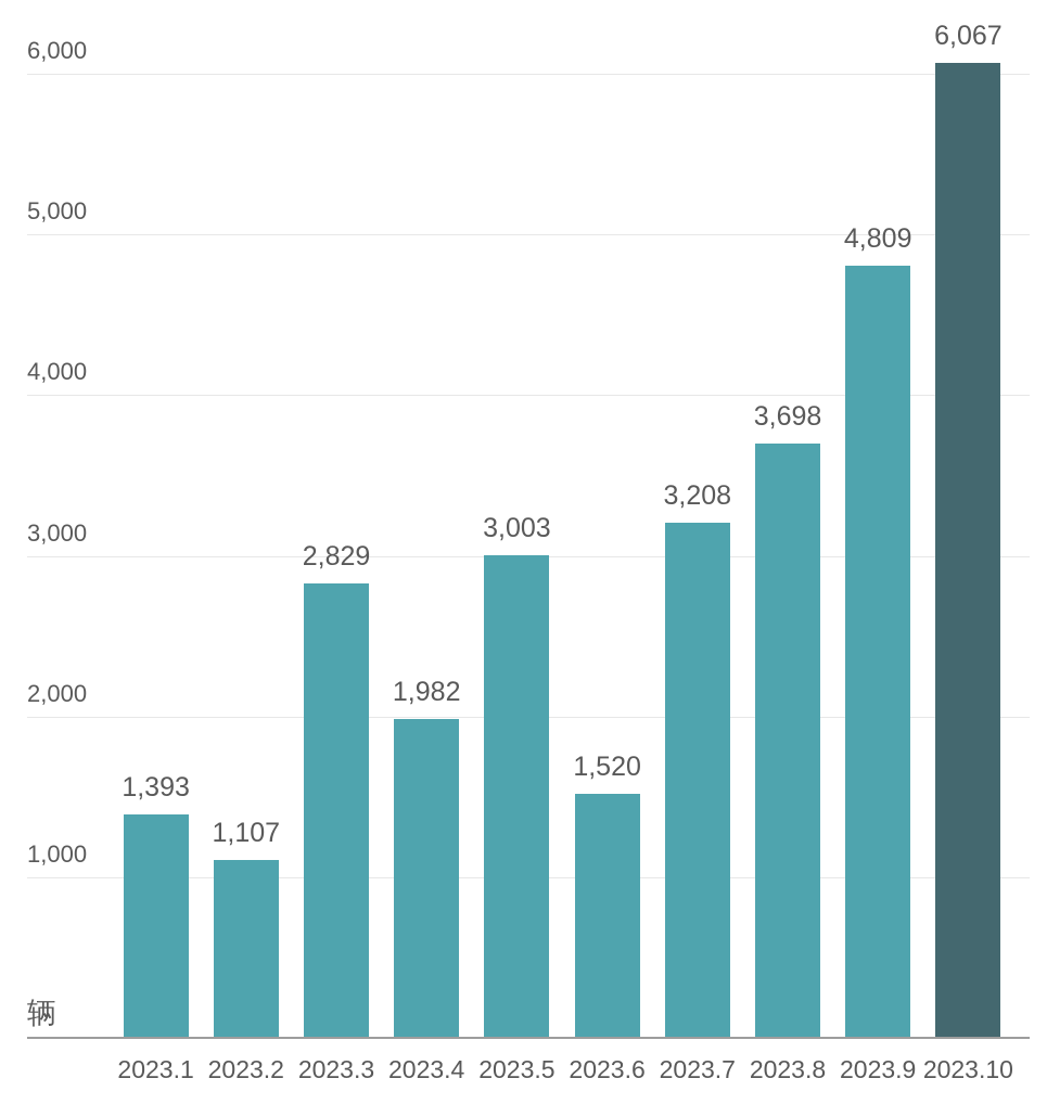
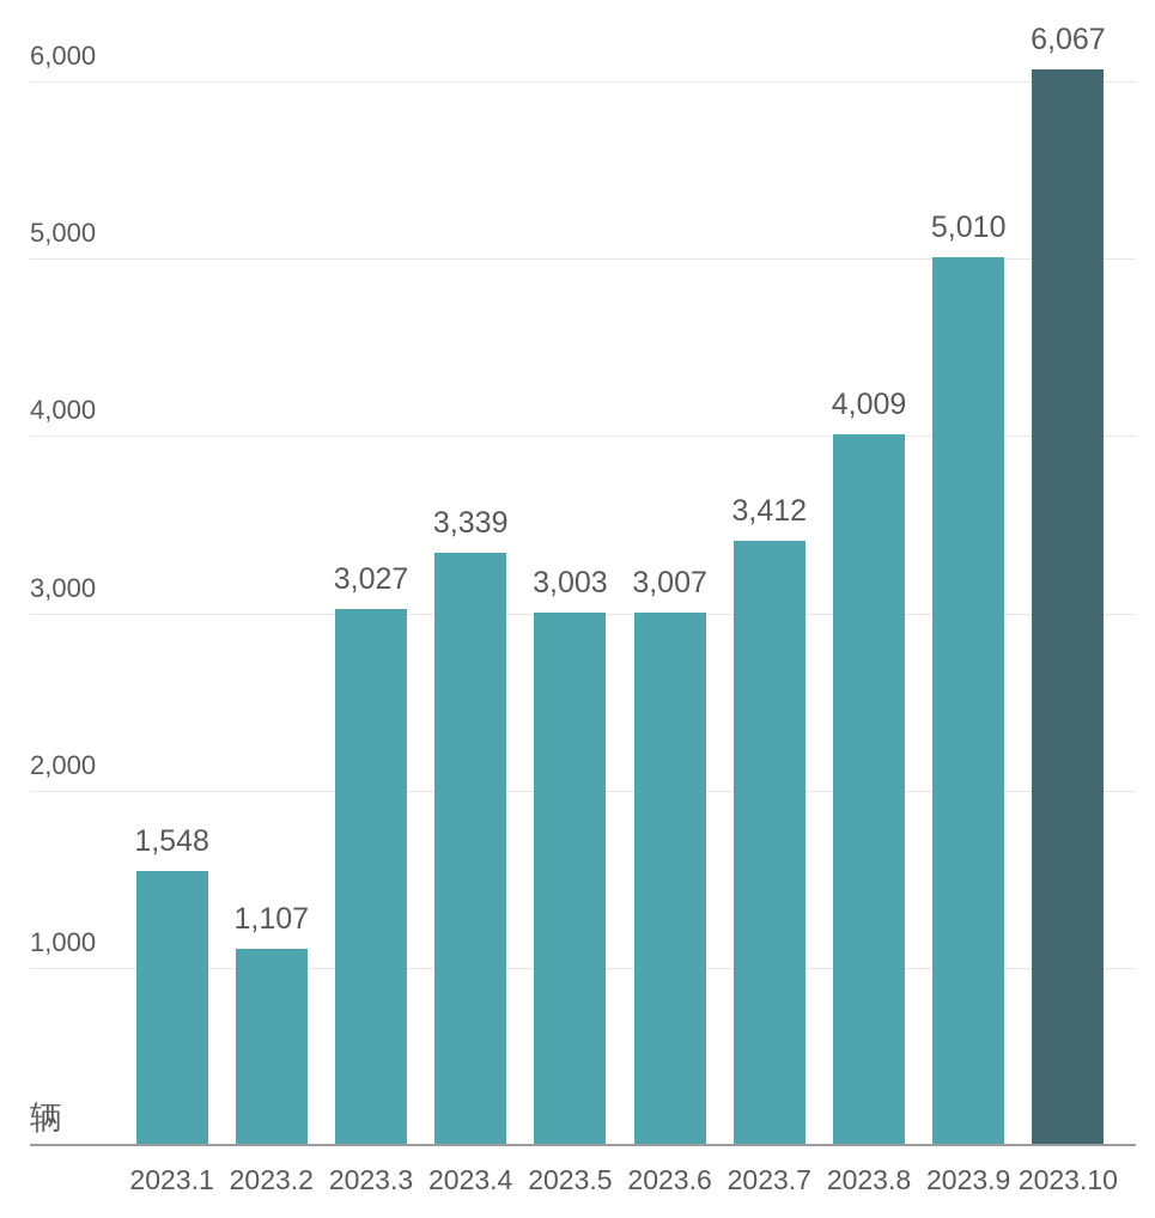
2023.1: 1,393 -> 1,548
2023.3: 2,829 -> 3,027
2023.4: 1,982 -> 3,339
2023.6: 1,520 -> 3,007
2023.7: 3,208 -> 3,412
2023.8: 3,698 -> 4,009
2023.9: 4,809 -> 5,010
